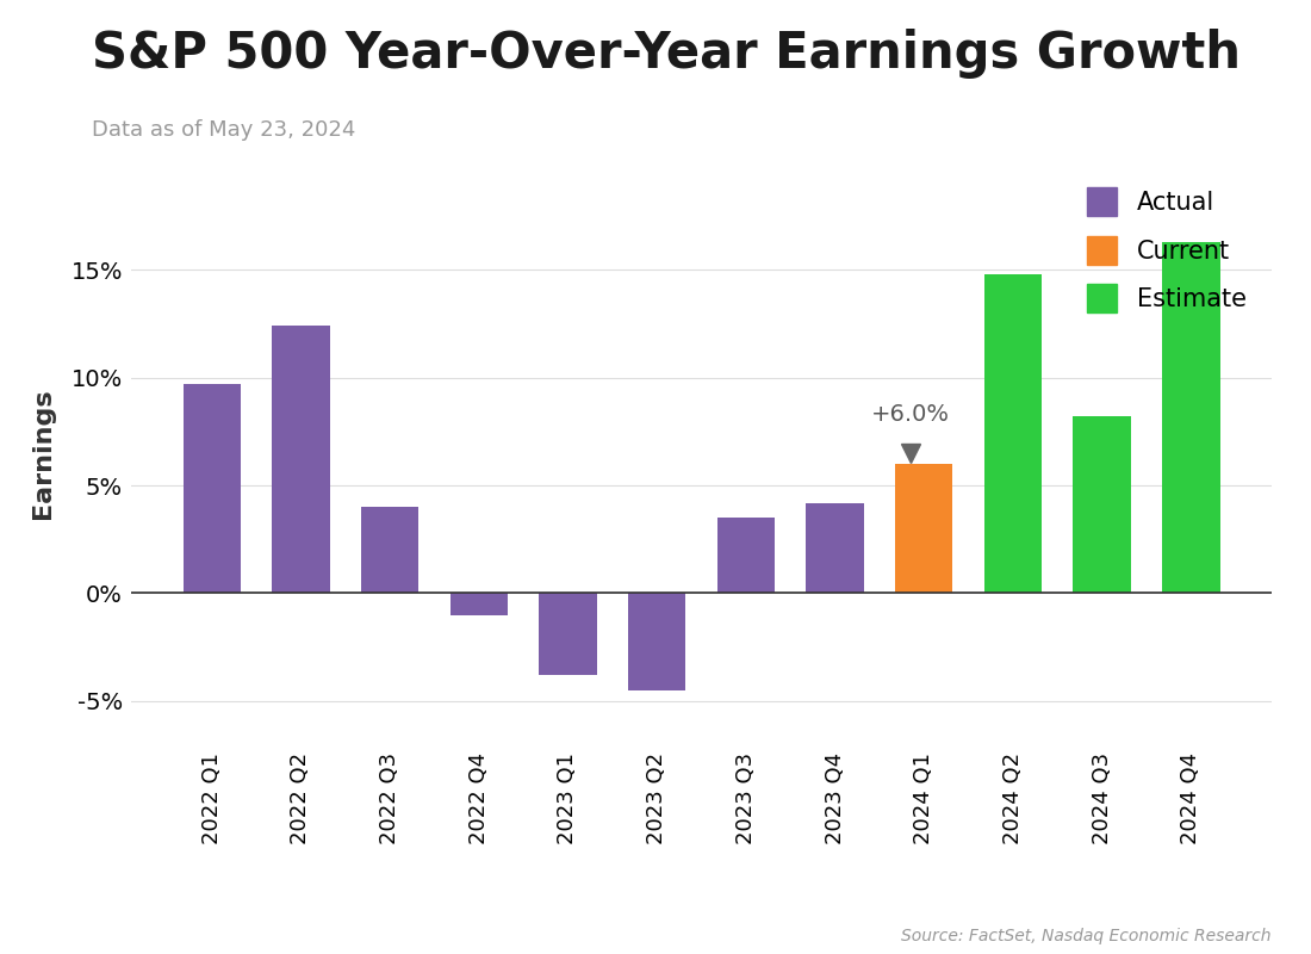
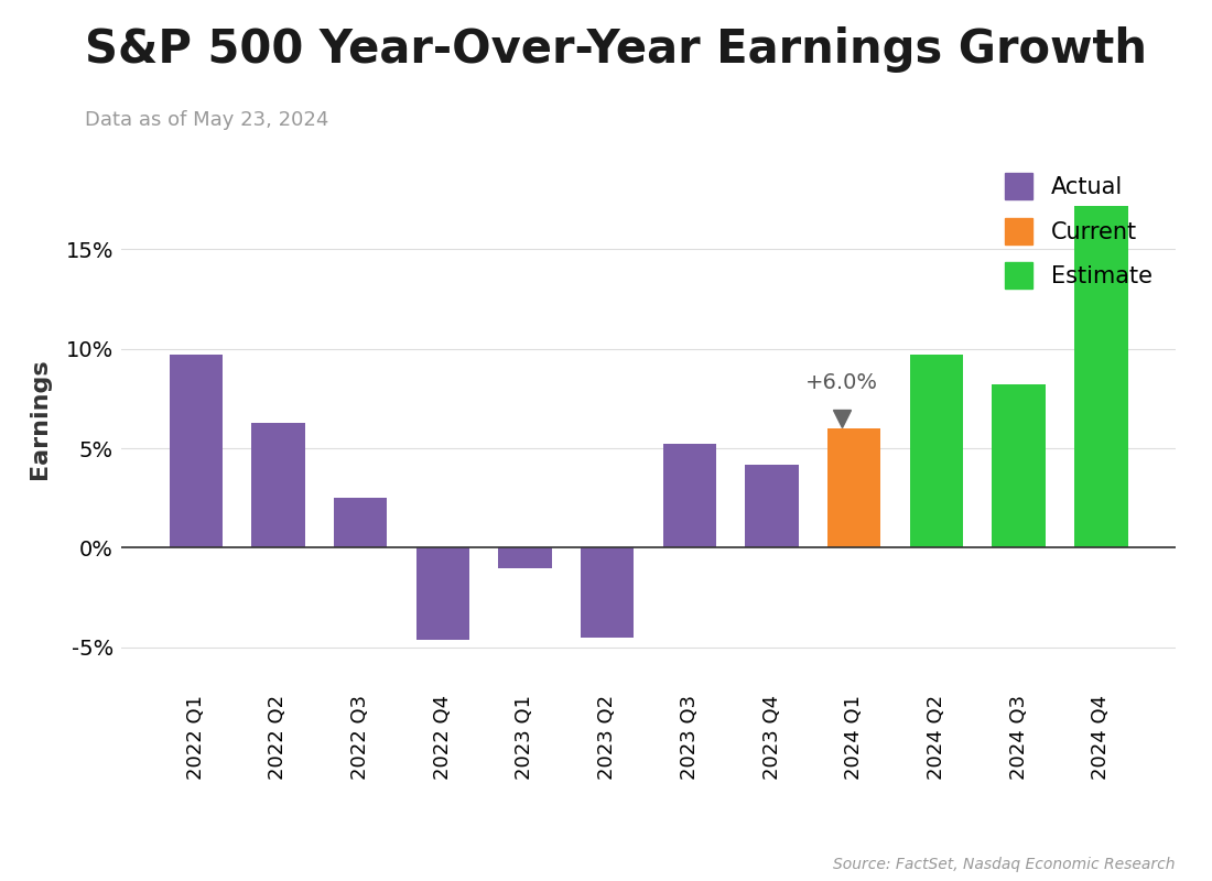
2022 Q2: 12.4% -> 6.3%
2022 Q3: 4.0% -> 2.5%
2022 Q4: -1.0% -> -4.6%
2023 Q1: -3.8% -> -1.0%
2023 Q3: 3.5% -> 5.2%
2024 Q2: 14.8% -> 9.7%
2024 Q4: 16.3% -> 17.2%
